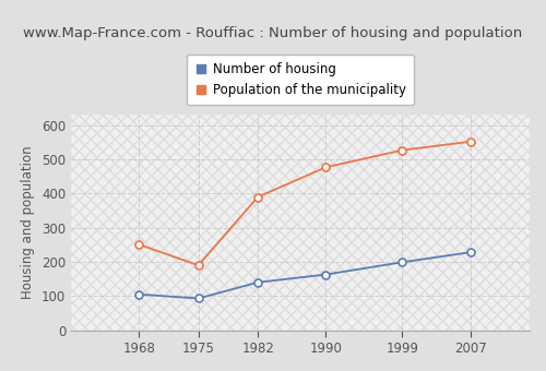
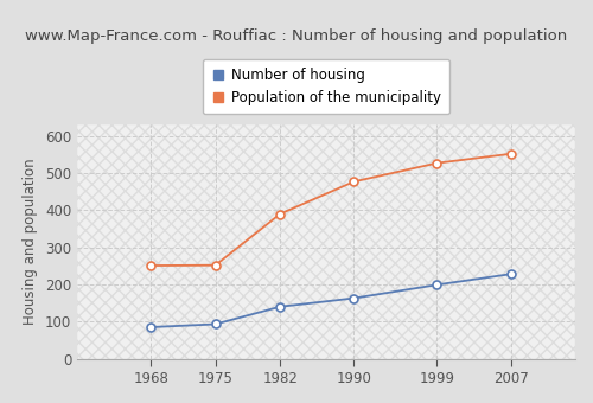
Number of housing/1968: 105 -> 85
Population of the municipality/1975: 190 -> 252
